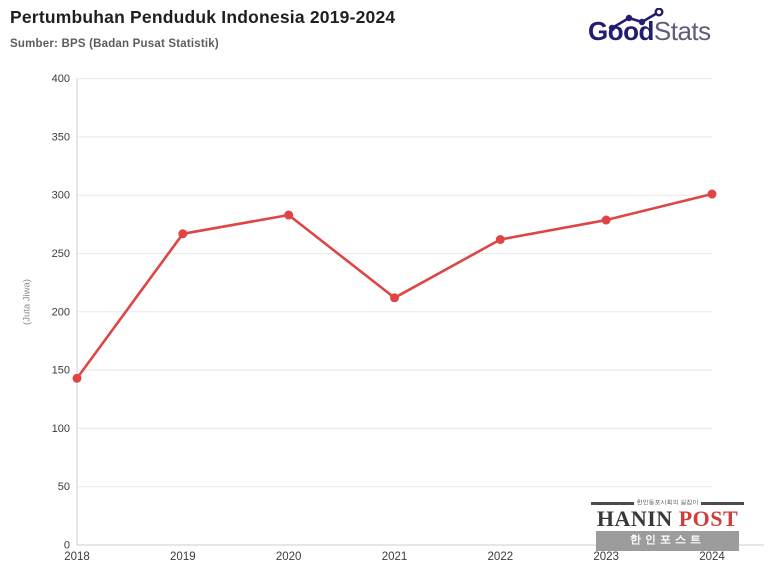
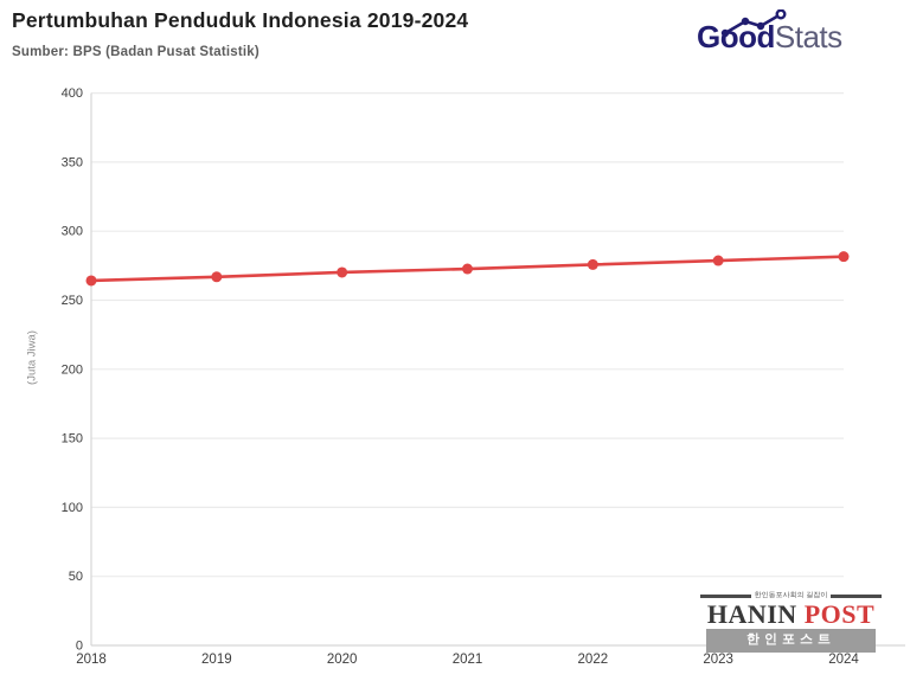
2018: 143 -> 264
2020: 283 -> 270
2021: 212 -> 273
2022: 262 -> 276
2024: 301 -> 282
